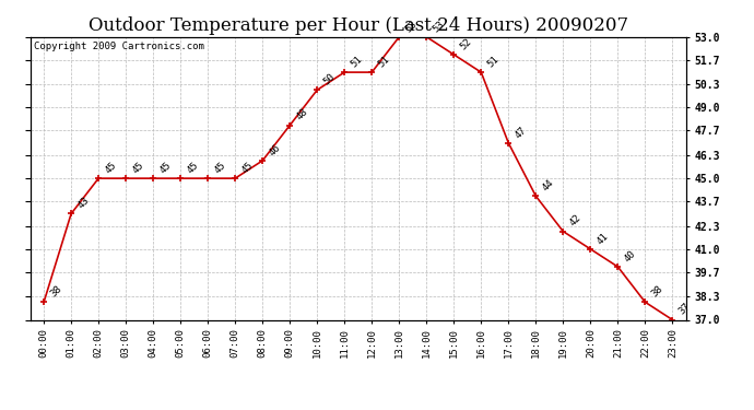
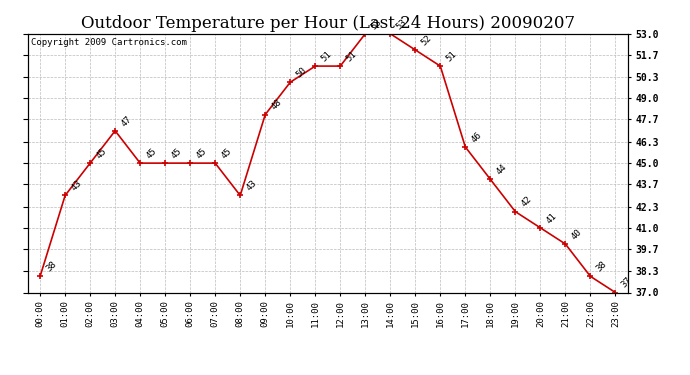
03:00: 45 -> 47
08:00: 46 -> 43
17:00: 47 -> 46
